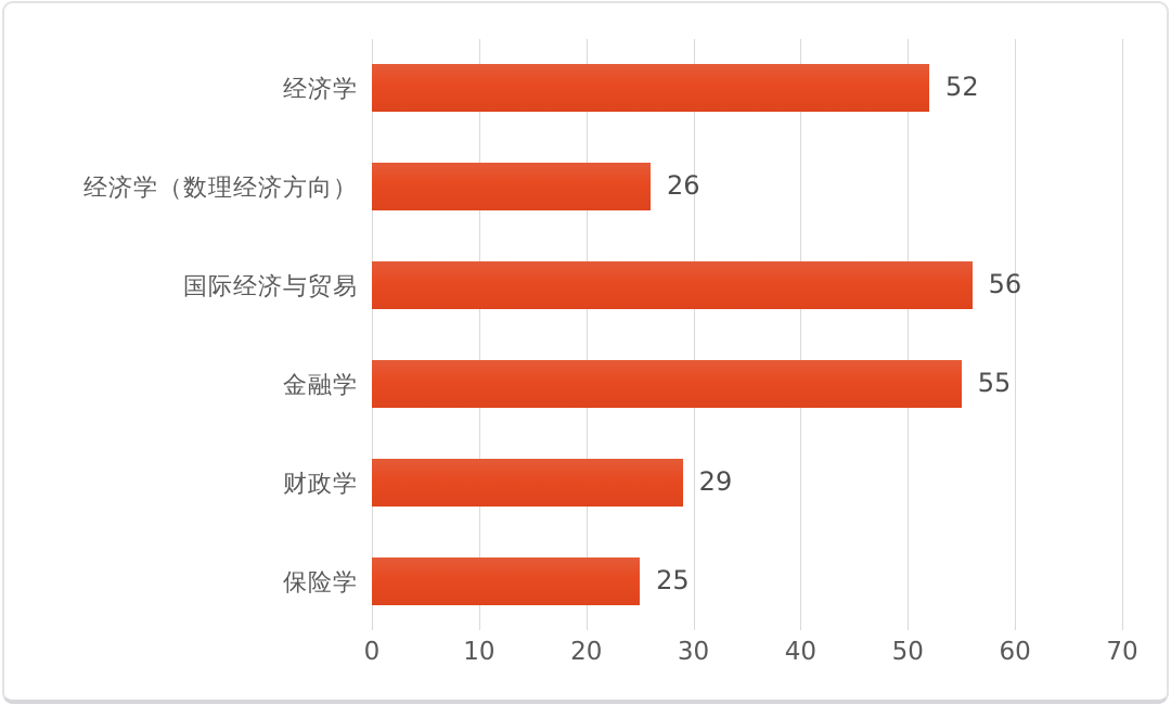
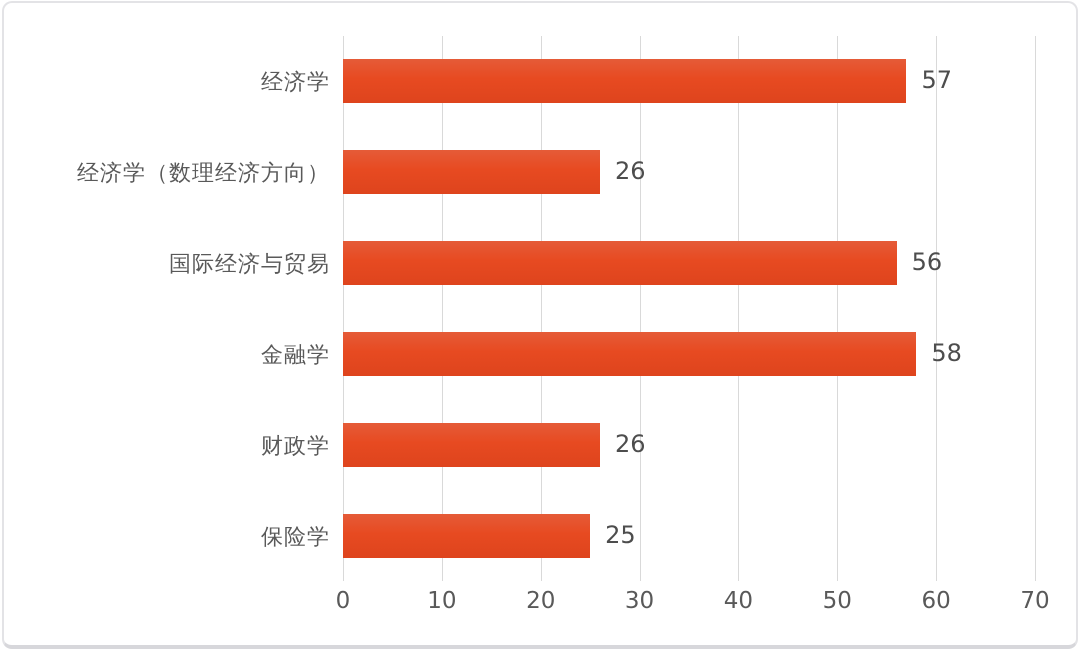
经济学: 52 -> 57
金融学: 55 -> 58
财政学: 29 -> 26
